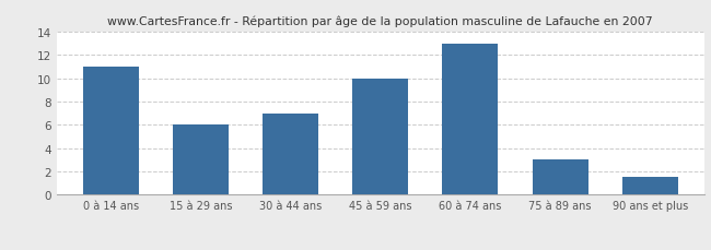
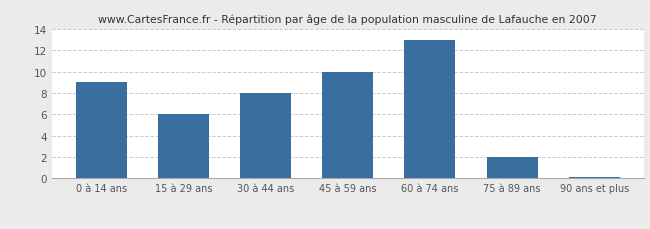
0 à 14 ans: 11.0 -> 9.0
30 à 44 ans: 7.0 -> 8.0
75 à 89 ans: 3.0 -> 2.0
90 ans et plus: 1.5 -> 0.1
